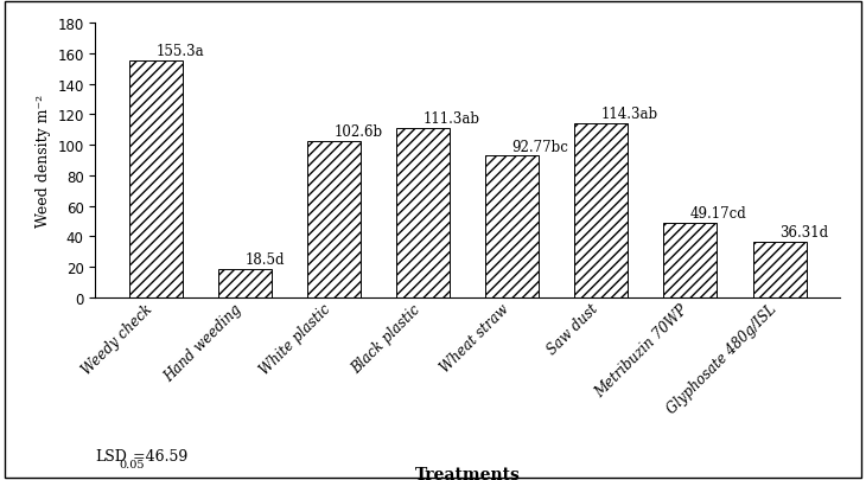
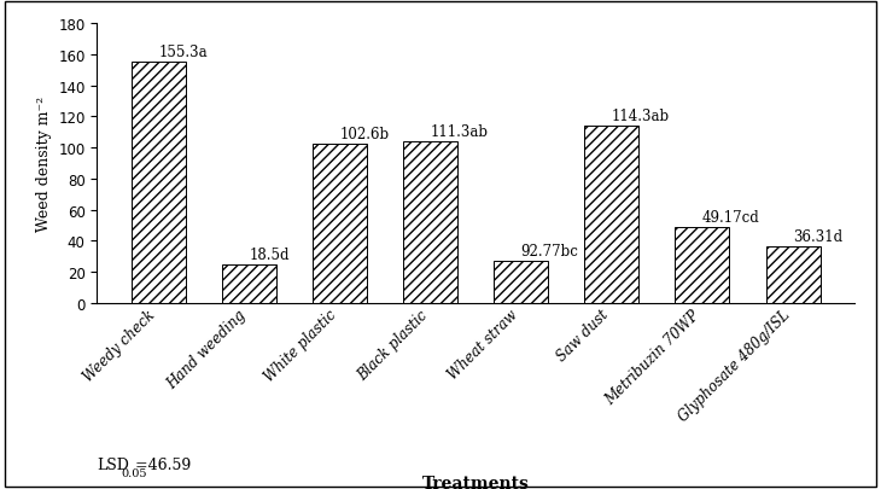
Hand weeding: 18 -> 25
Black plastic: 111 -> 104
Wheat straw: 93 -> 27
